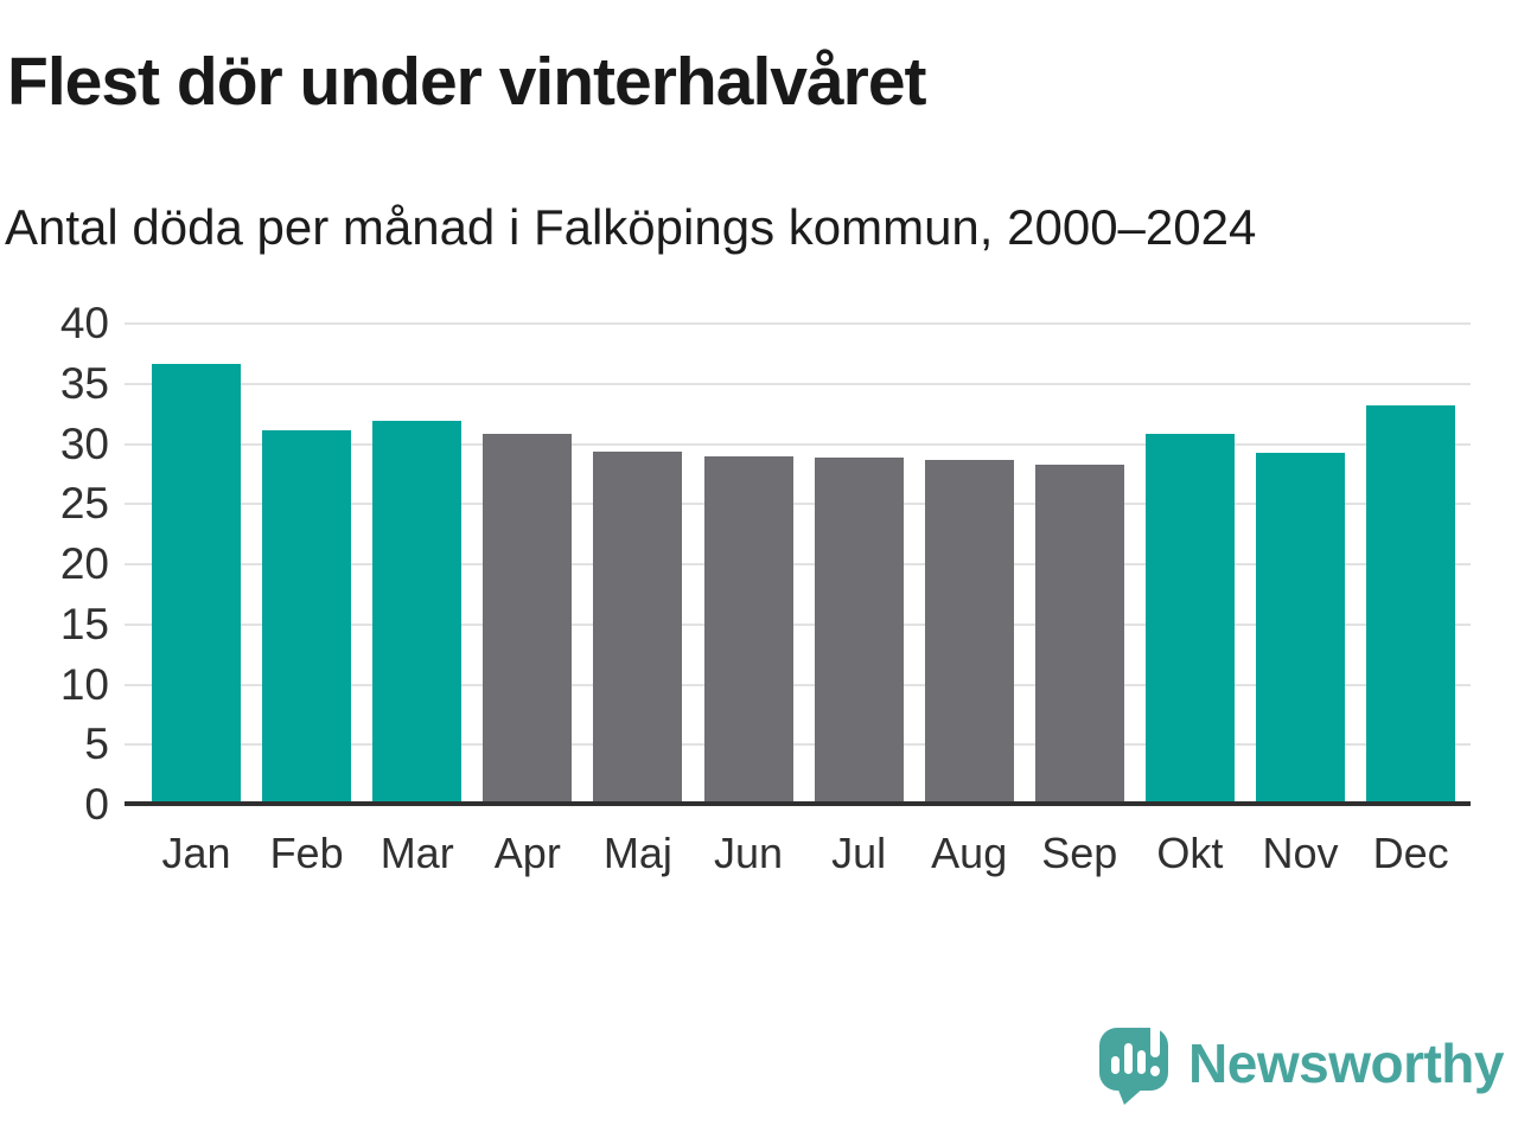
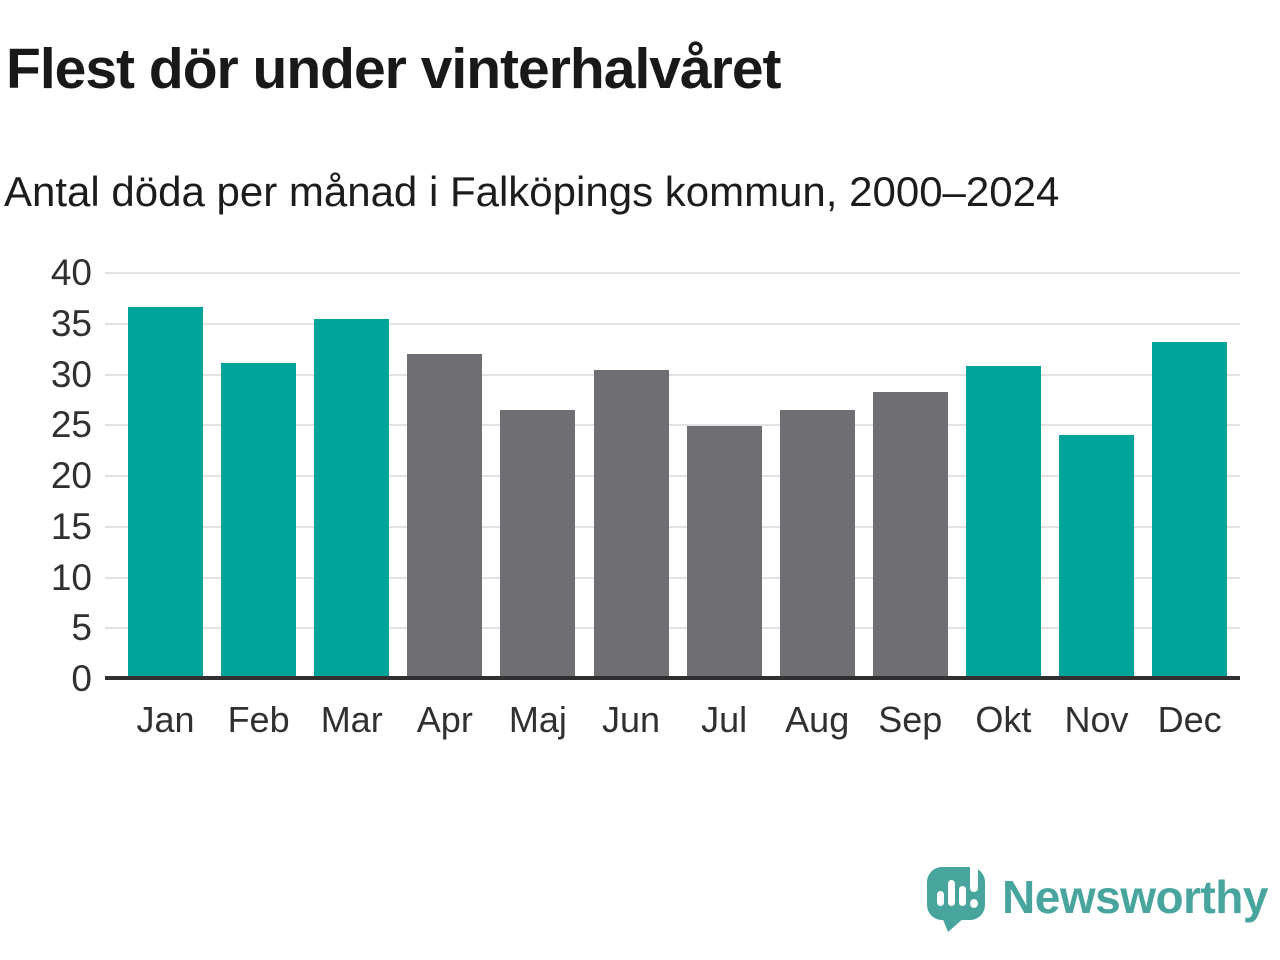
Mar: 31.9 -> 35.5
Apr: 30.8 -> 32.0
Maj: 29.4 -> 26.5
Jun: 29.0 -> 30.4
Jul: 28.9 -> 24.9
Aug: 28.7 -> 26.5
Nov: 29.3 -> 24.0
